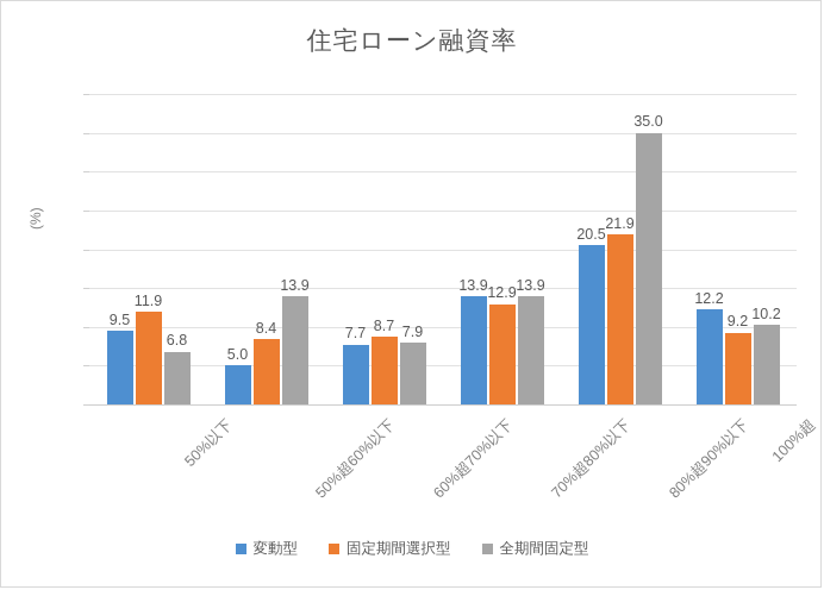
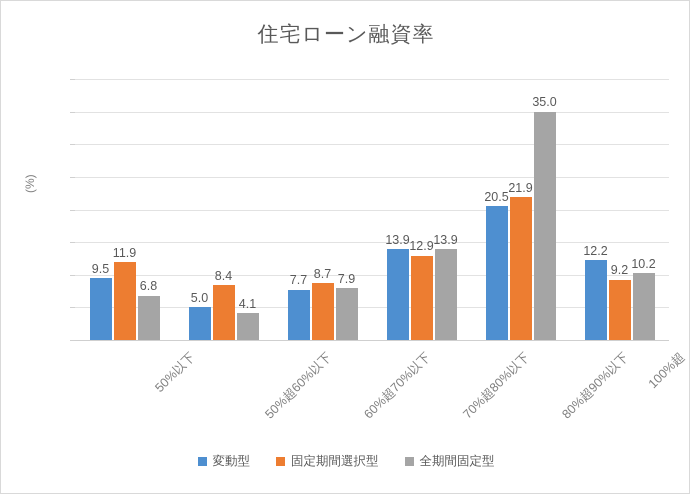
全期間固定型/50%超60%以下: 13.9 -> 4.1
